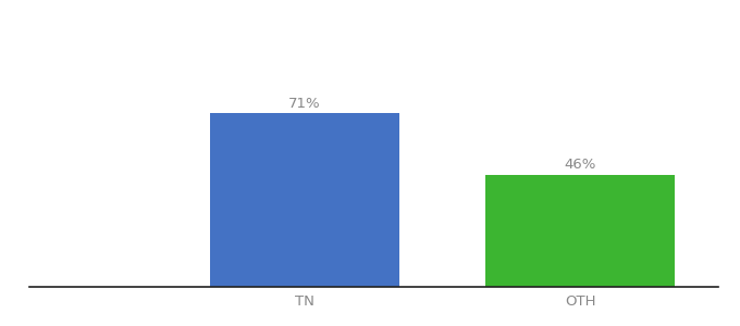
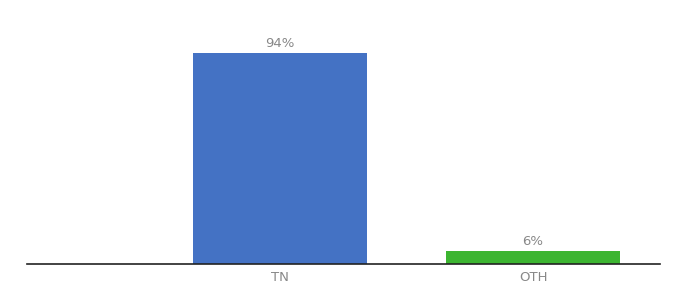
TN: 71% -> 94%
OTH: 46% -> 6%
